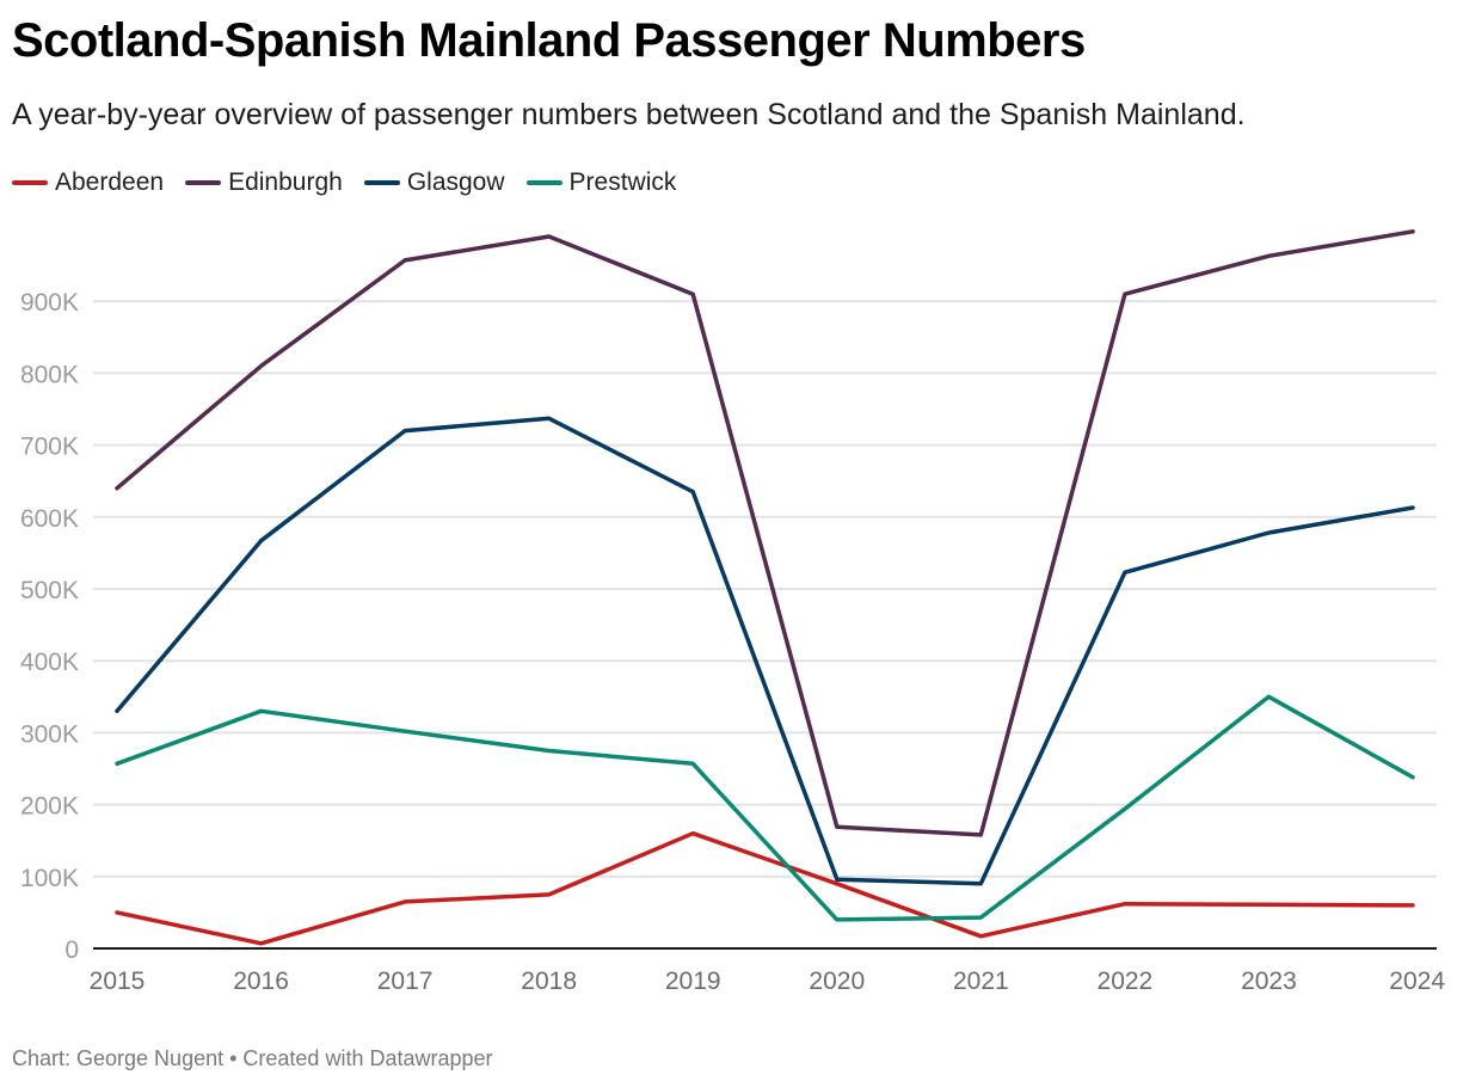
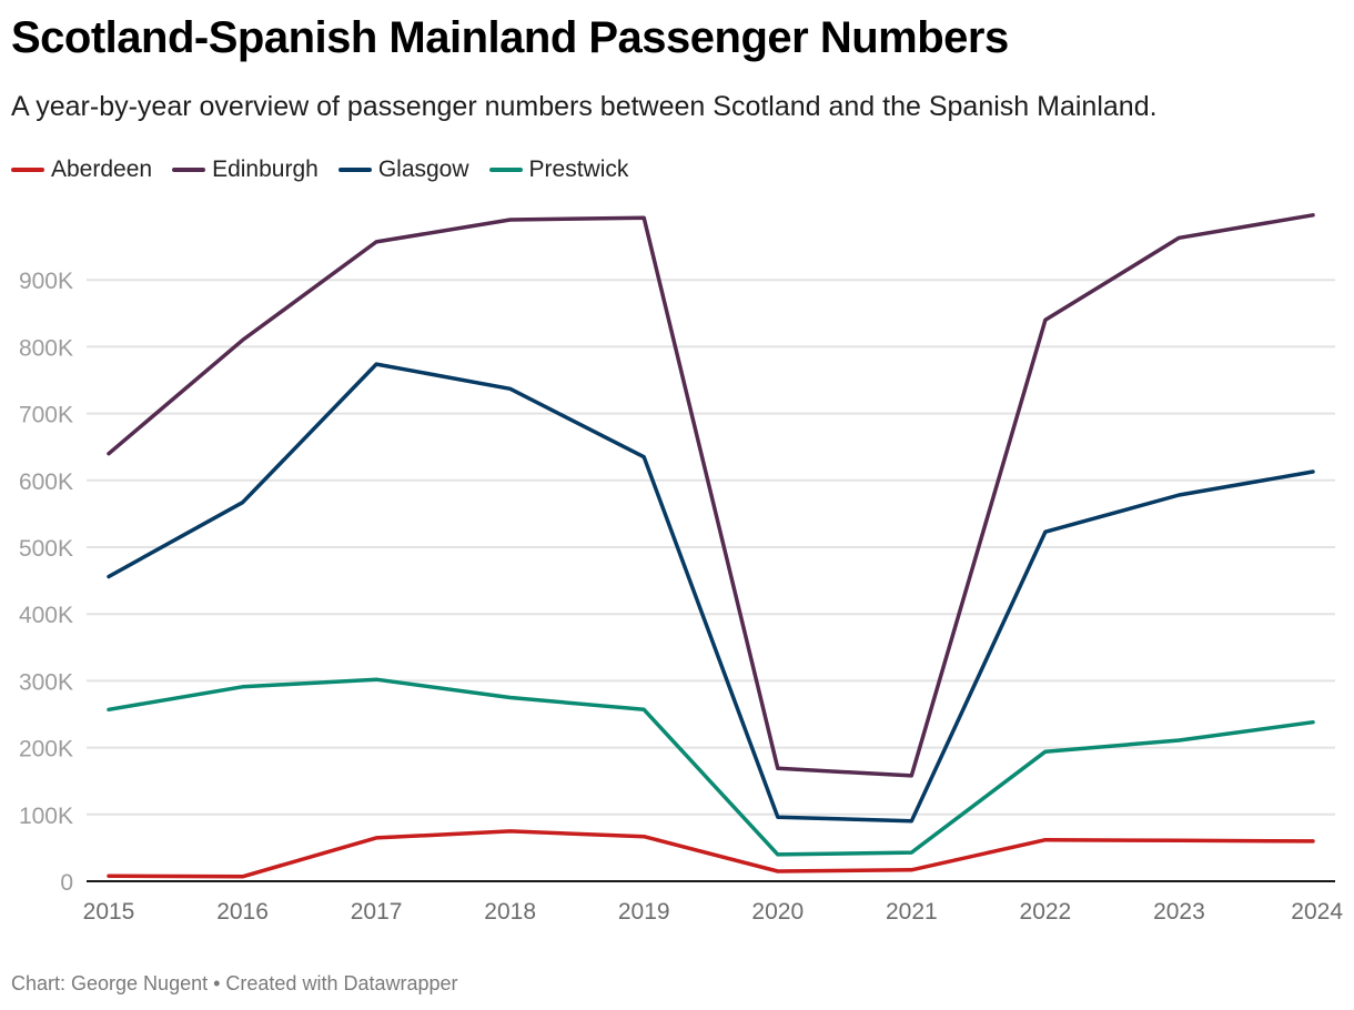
Aberdeen/2015: 50K -> 10K
Glasgow/2015: 330K -> 460K
Prestwick/2016: 330K -> 290K
Glasgow/2017: 720K -> 770K
Aberdeen/2019: 160K -> 70K
Edinburgh/2019: 910K -> 990K
Aberdeen/2020: 90K -> 20K
Edinburgh/2022: 910K -> 840K
Prestwick/2023: 350K -> 210K
